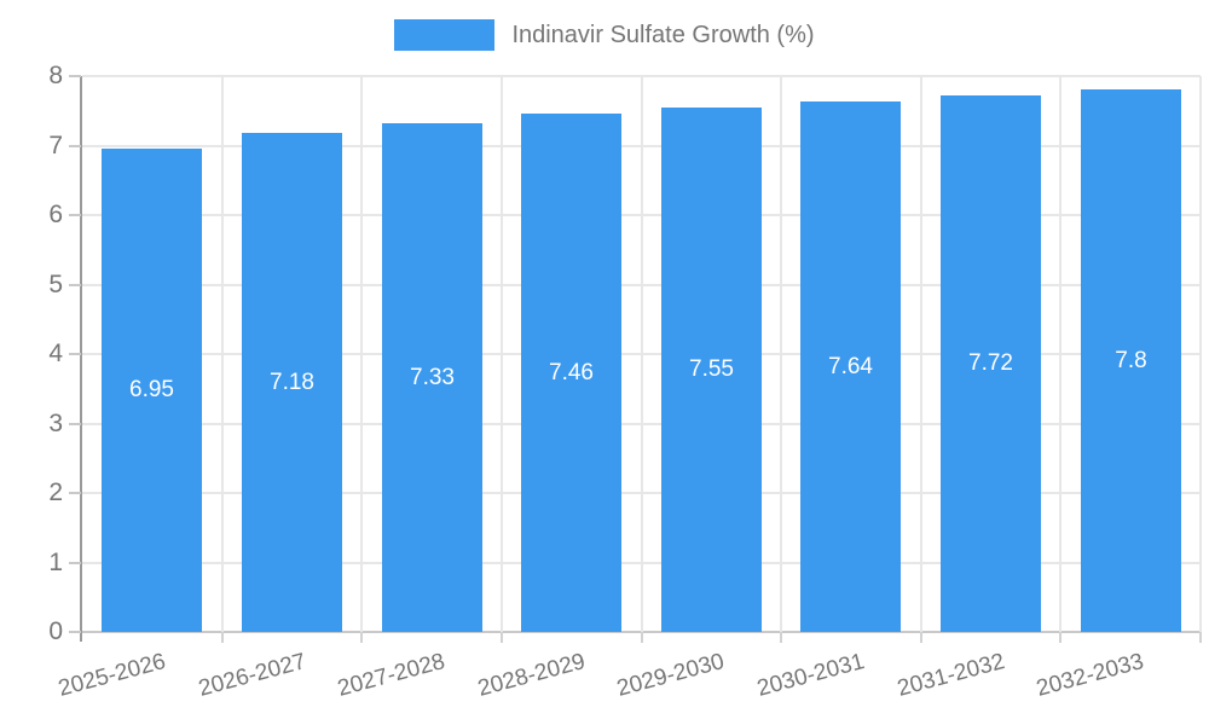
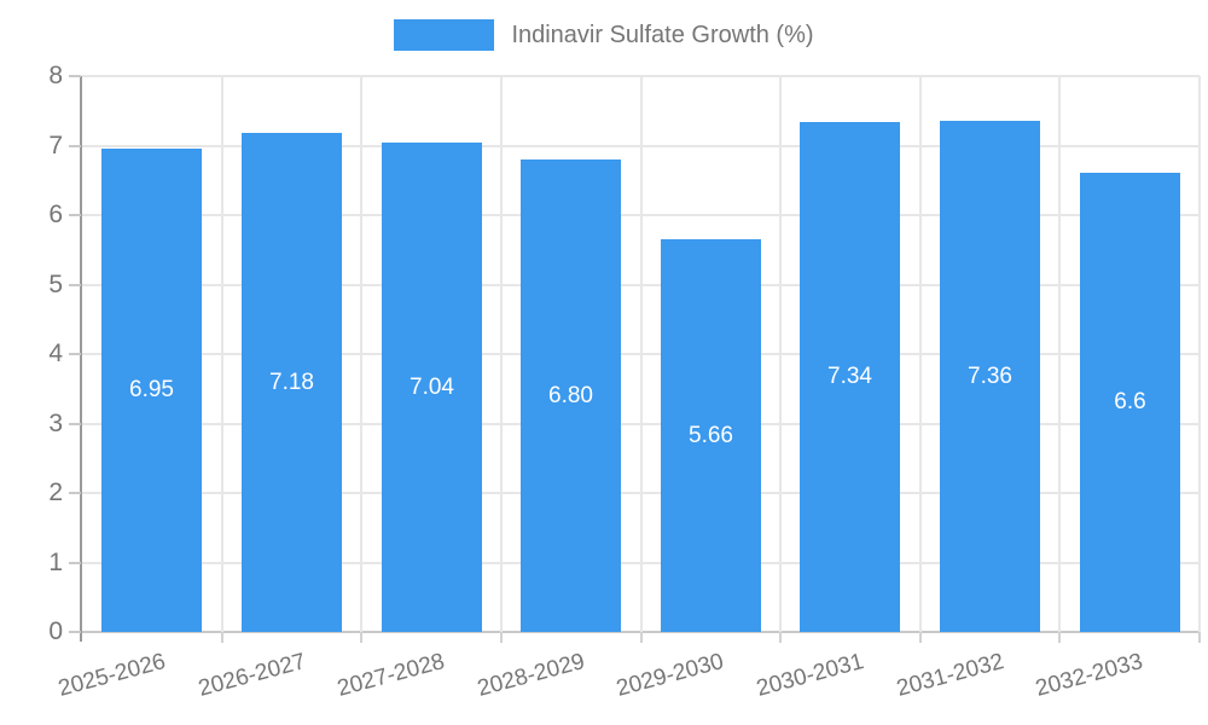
2027-2028: 7.33 -> 7.04
2028-2029: 7.46 -> 6.80
2029-2030: 7.55 -> 5.66
2030-2031: 7.64 -> 7.34
2031-2032: 7.72 -> 7.36
2032-2033: 7.8 -> 6.6
